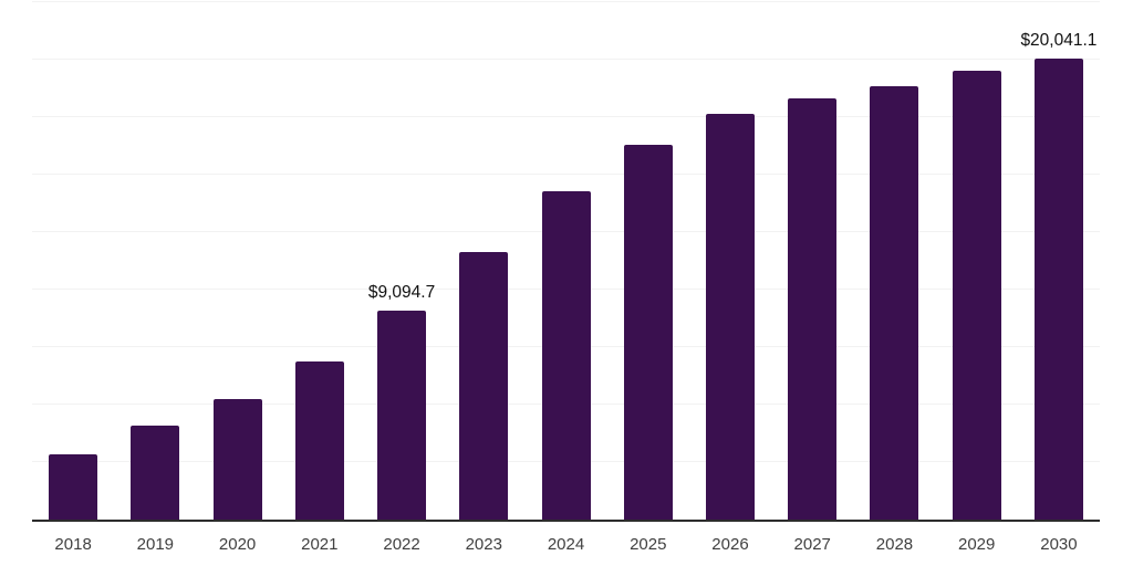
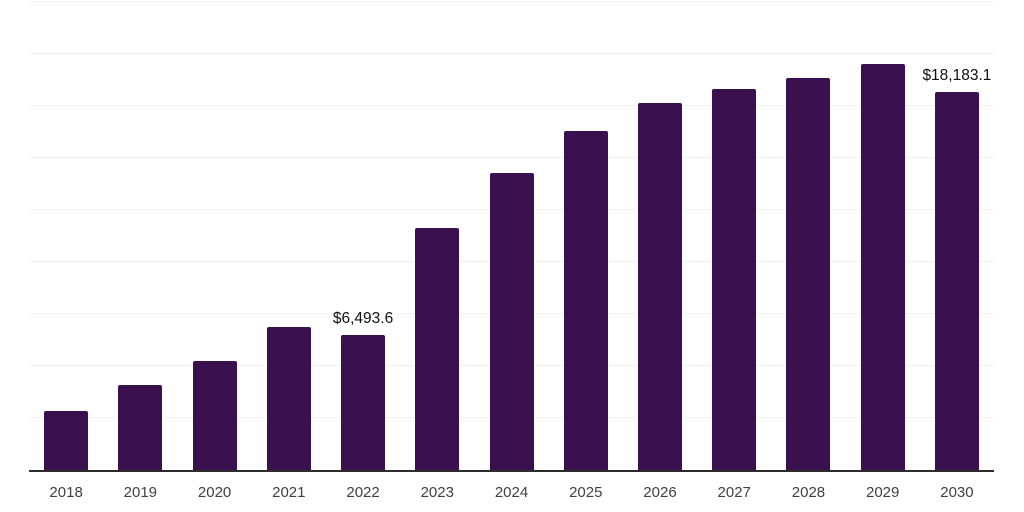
2022: $9,094.7 -> $6,493.6
2030: $20,041.1 -> $18,183.1
